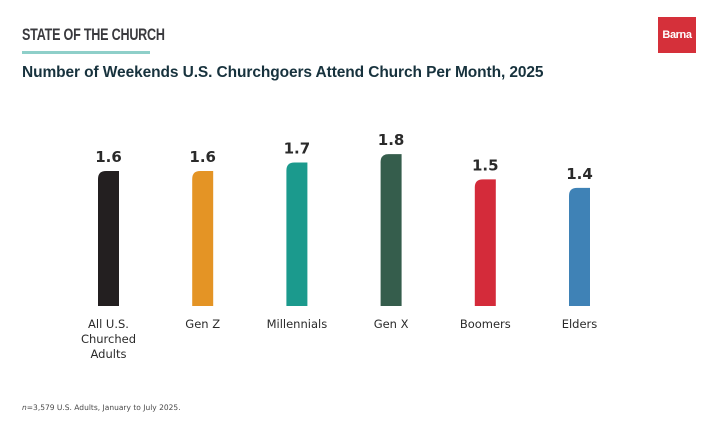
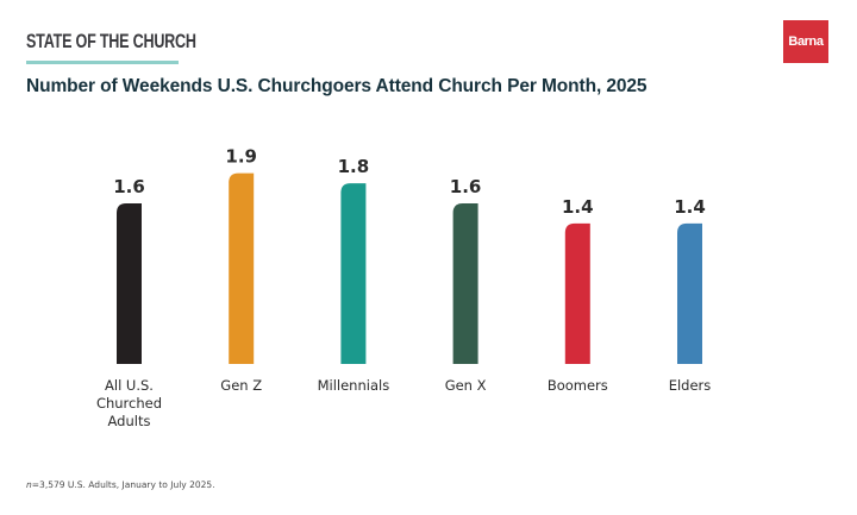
Gen Z: 1.6 -> 1.9
Millennials: 1.7 -> 1.8
Gen X: 1.8 -> 1.6
Boomers: 1.5 -> 1.4
